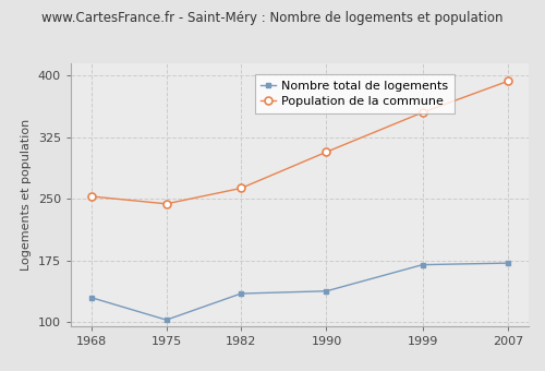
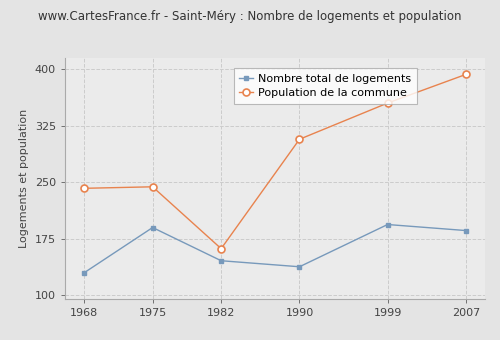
Population de la commune/1968: 253 -> 242
Nombre total de logements/1975: 103 -> 190
Nombre total de logements/1982: 135 -> 146
Population de la commune/1982: 263 -> 162
Nombre total de logements/1999: 170 -> 194
Nombre total de logements/2007: 172 -> 186
